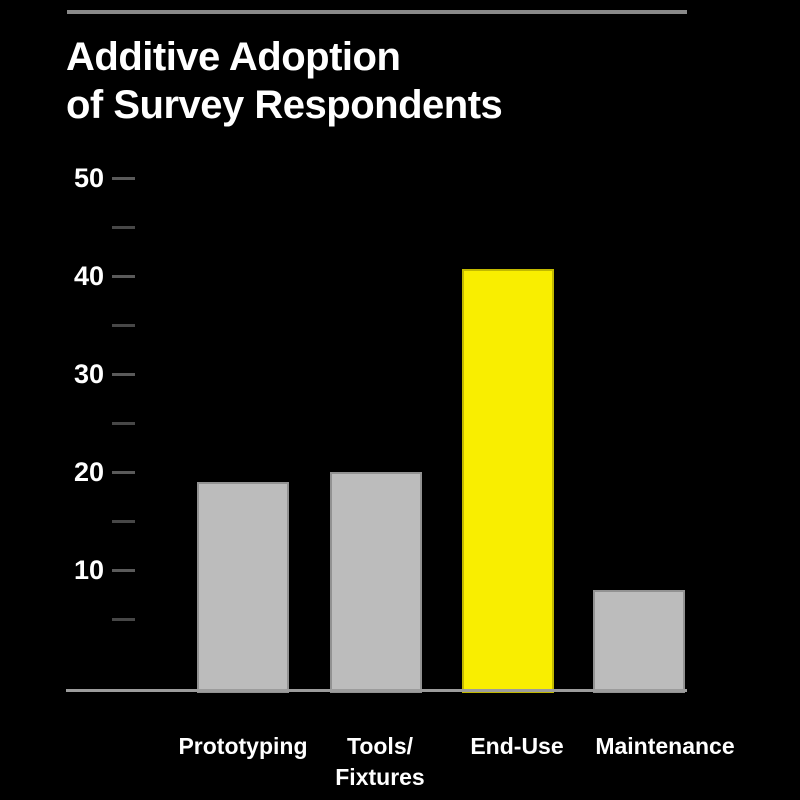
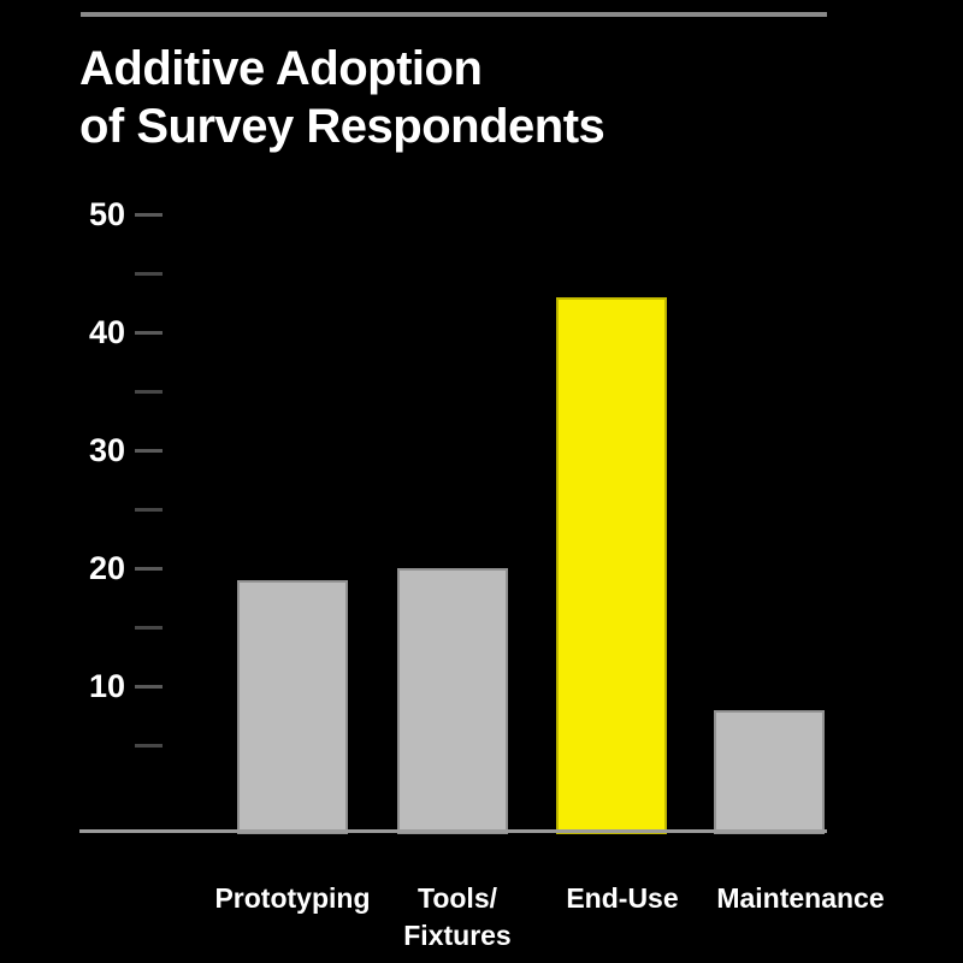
End-Use: 41 -> 43
